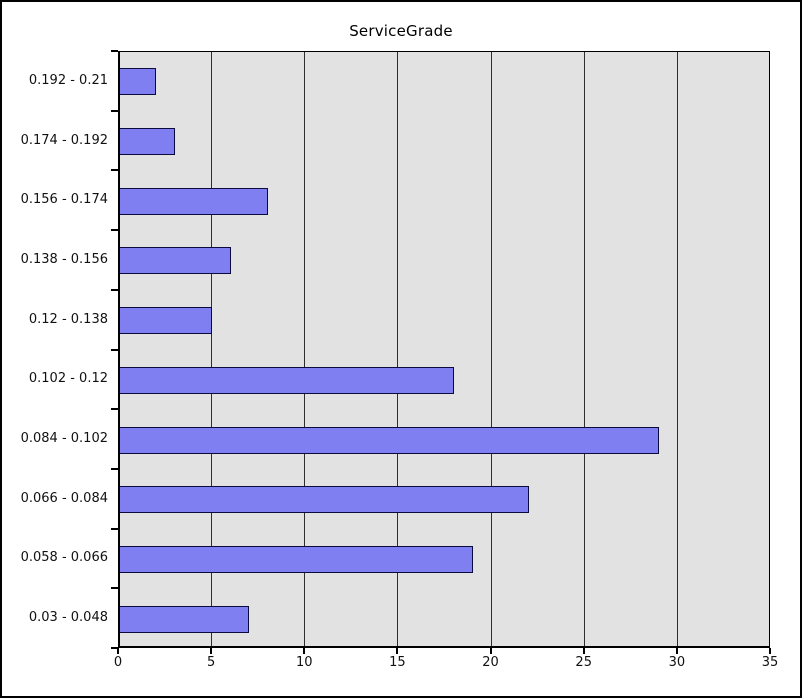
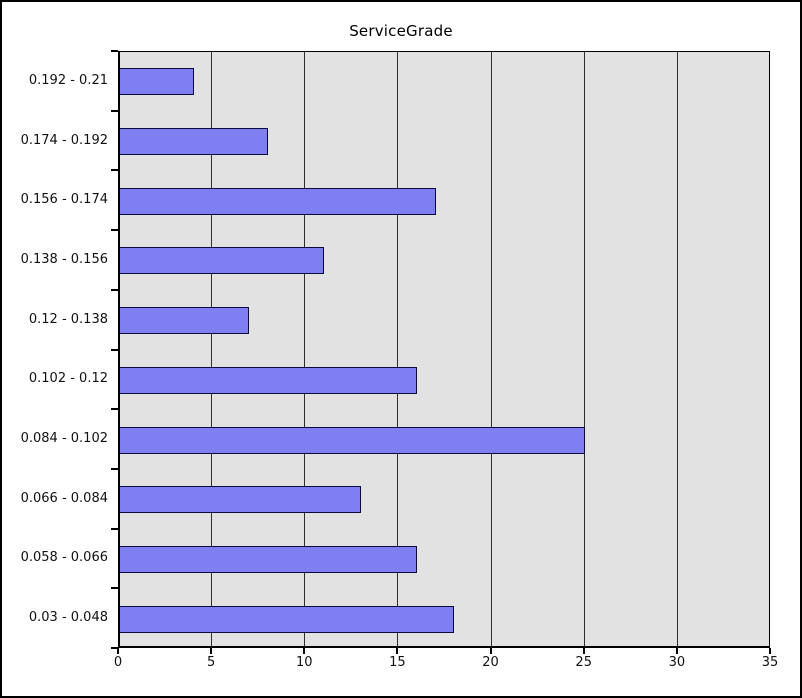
0.192 - 0.21: 2 -> 4
0.174 - 0.192: 3 -> 8
0.156 - 0.174: 8 -> 17
0.138 - 0.156: 6 -> 11
0.12 - 0.138: 5 -> 7
0.102 - 0.12: 18 -> 16
0.084 - 0.102: 29 -> 25
0.066 - 0.084: 22 -> 13
0.058 - 0.066: 19 -> 16
0.03 - 0.048: 7 -> 18
